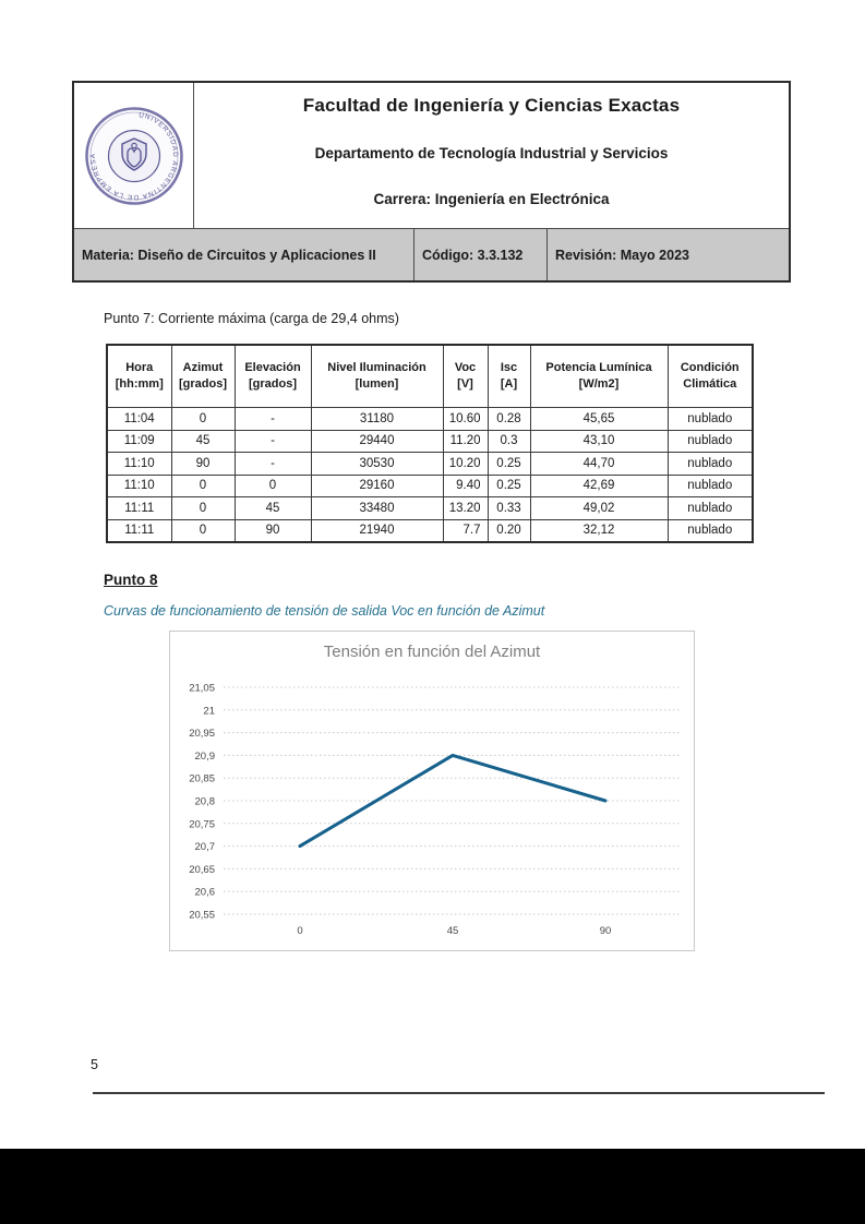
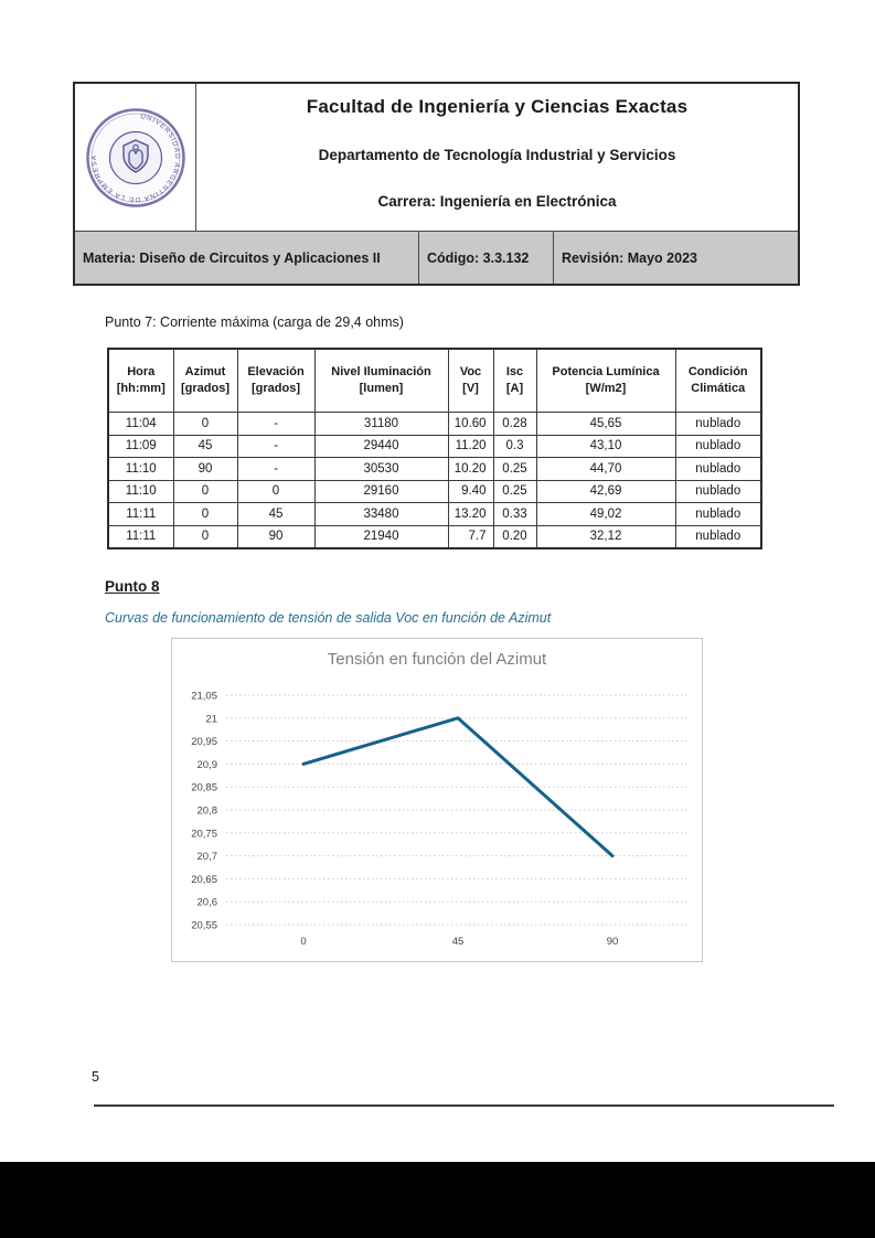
0: 20,7 -> 20,9
45: 20,9 -> 21,0
90: 20,8 -> 20,7
